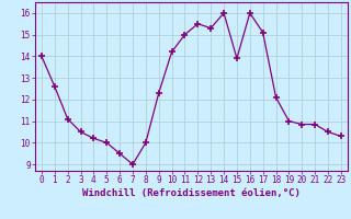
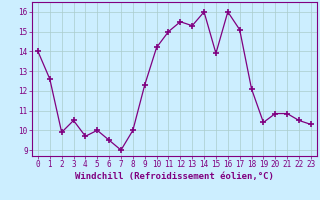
2: 11.1 -> 9.9
4: 10.2 -> 9.7
19: 11.0 -> 10.4
